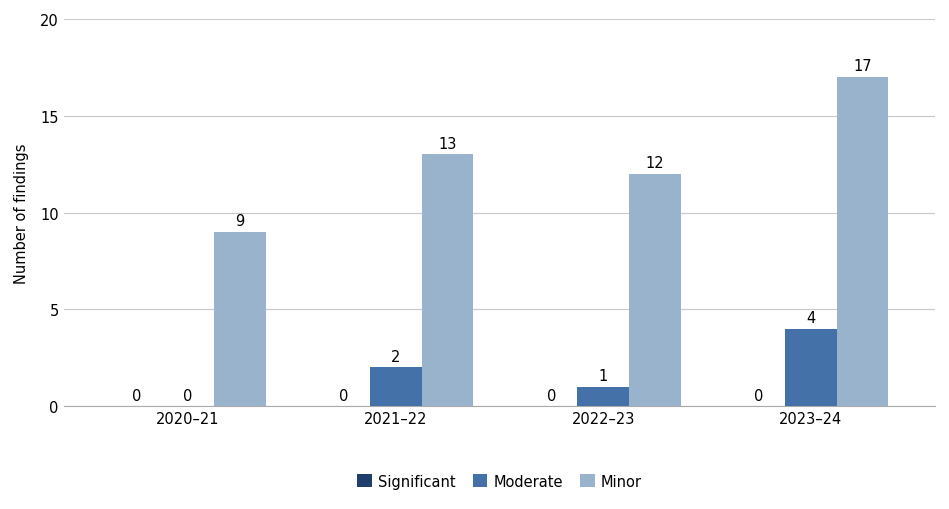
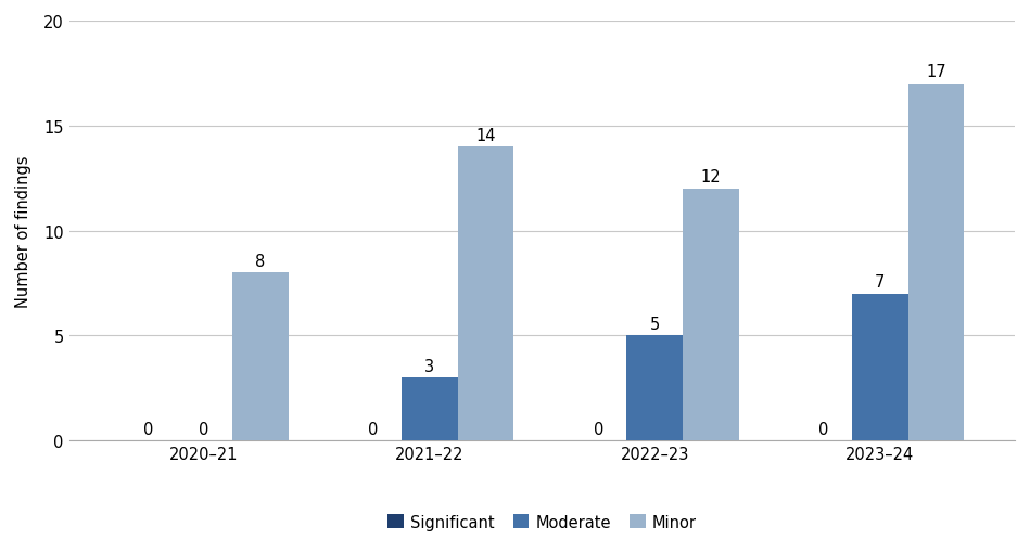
Minor/2020–21: 9 -> 8
Moderate/2021–22: 2 -> 3
Minor/2021–22: 13 -> 14
Moderate/2022–23: 1 -> 5
Moderate/2023–24: 4 -> 7
